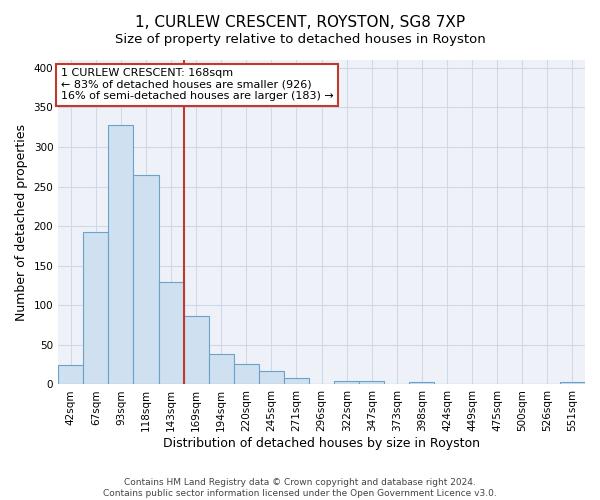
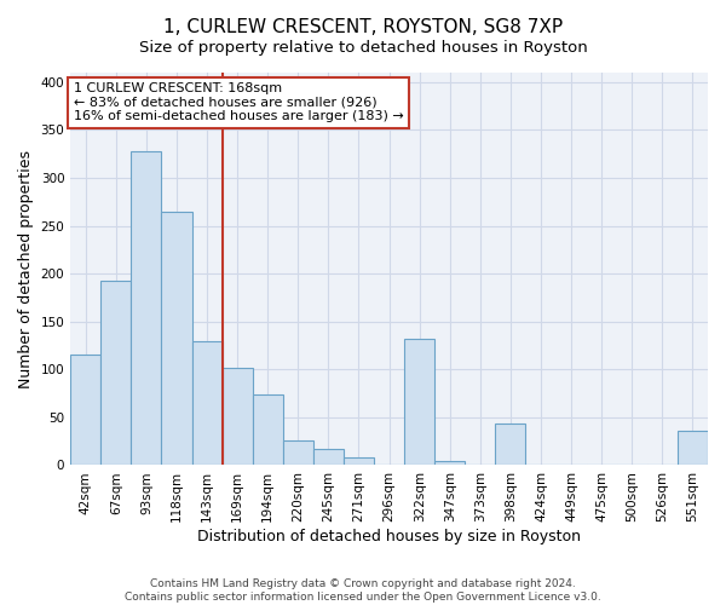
42sqm: 25 -> 116
169sqm: 87 -> 102
194sqm: 38 -> 74
322sqm: 5 -> 132
398sqm: 3 -> 44
551sqm: 3 -> 36
